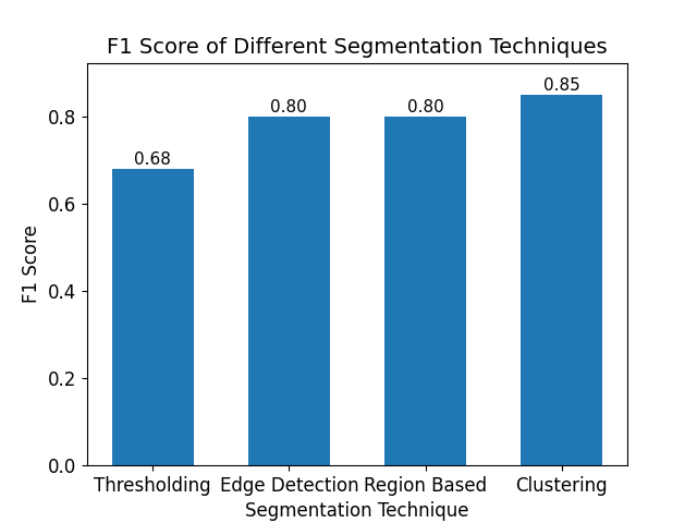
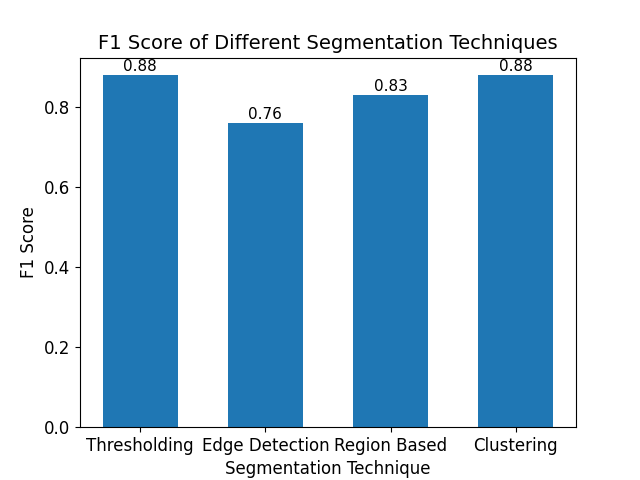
Thresholding: 0.68 -> 0.88
Edge Detection: 0.80 -> 0.76
Region Based: 0.80 -> 0.83
Clustering: 0.85 -> 0.88
